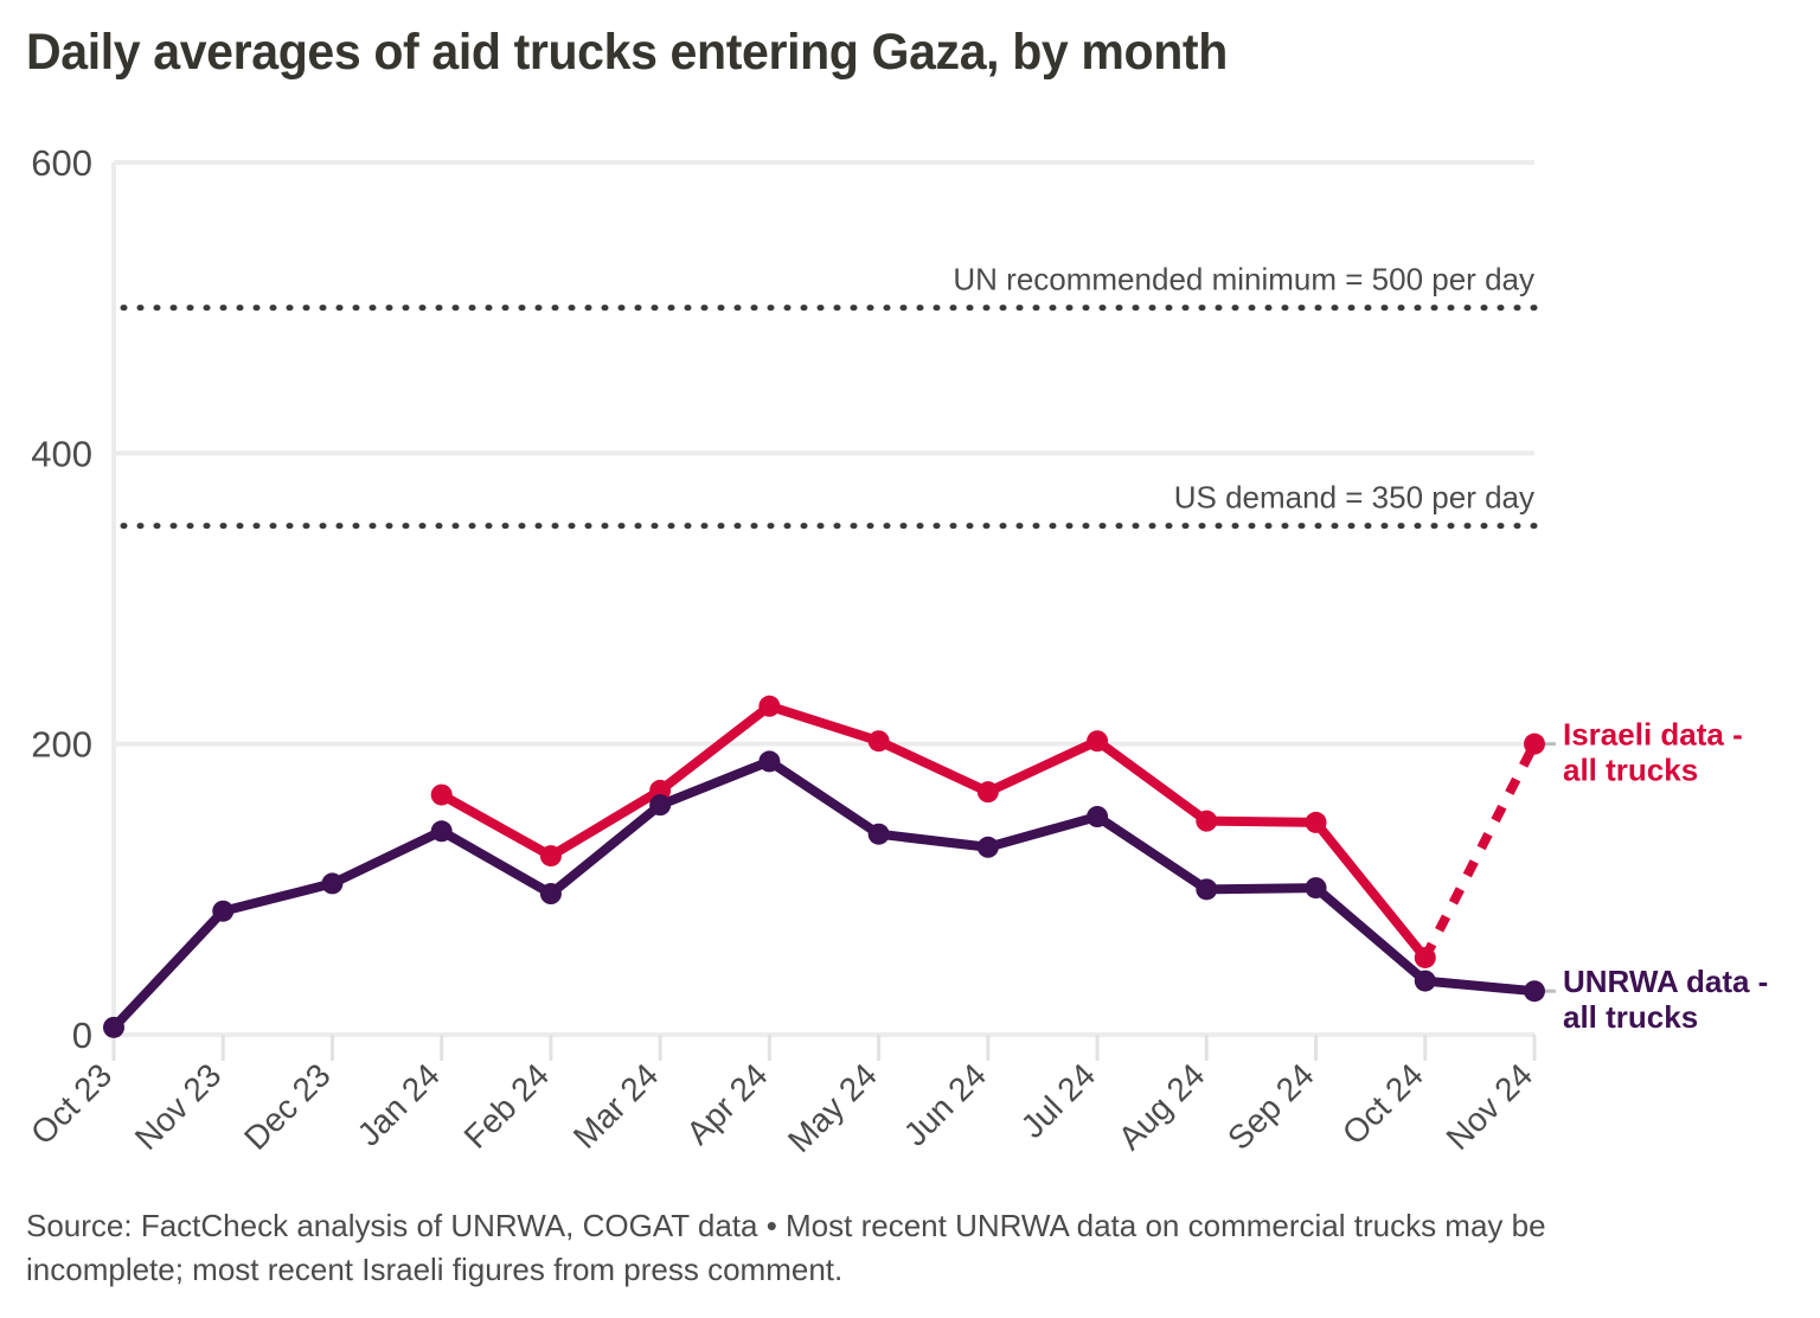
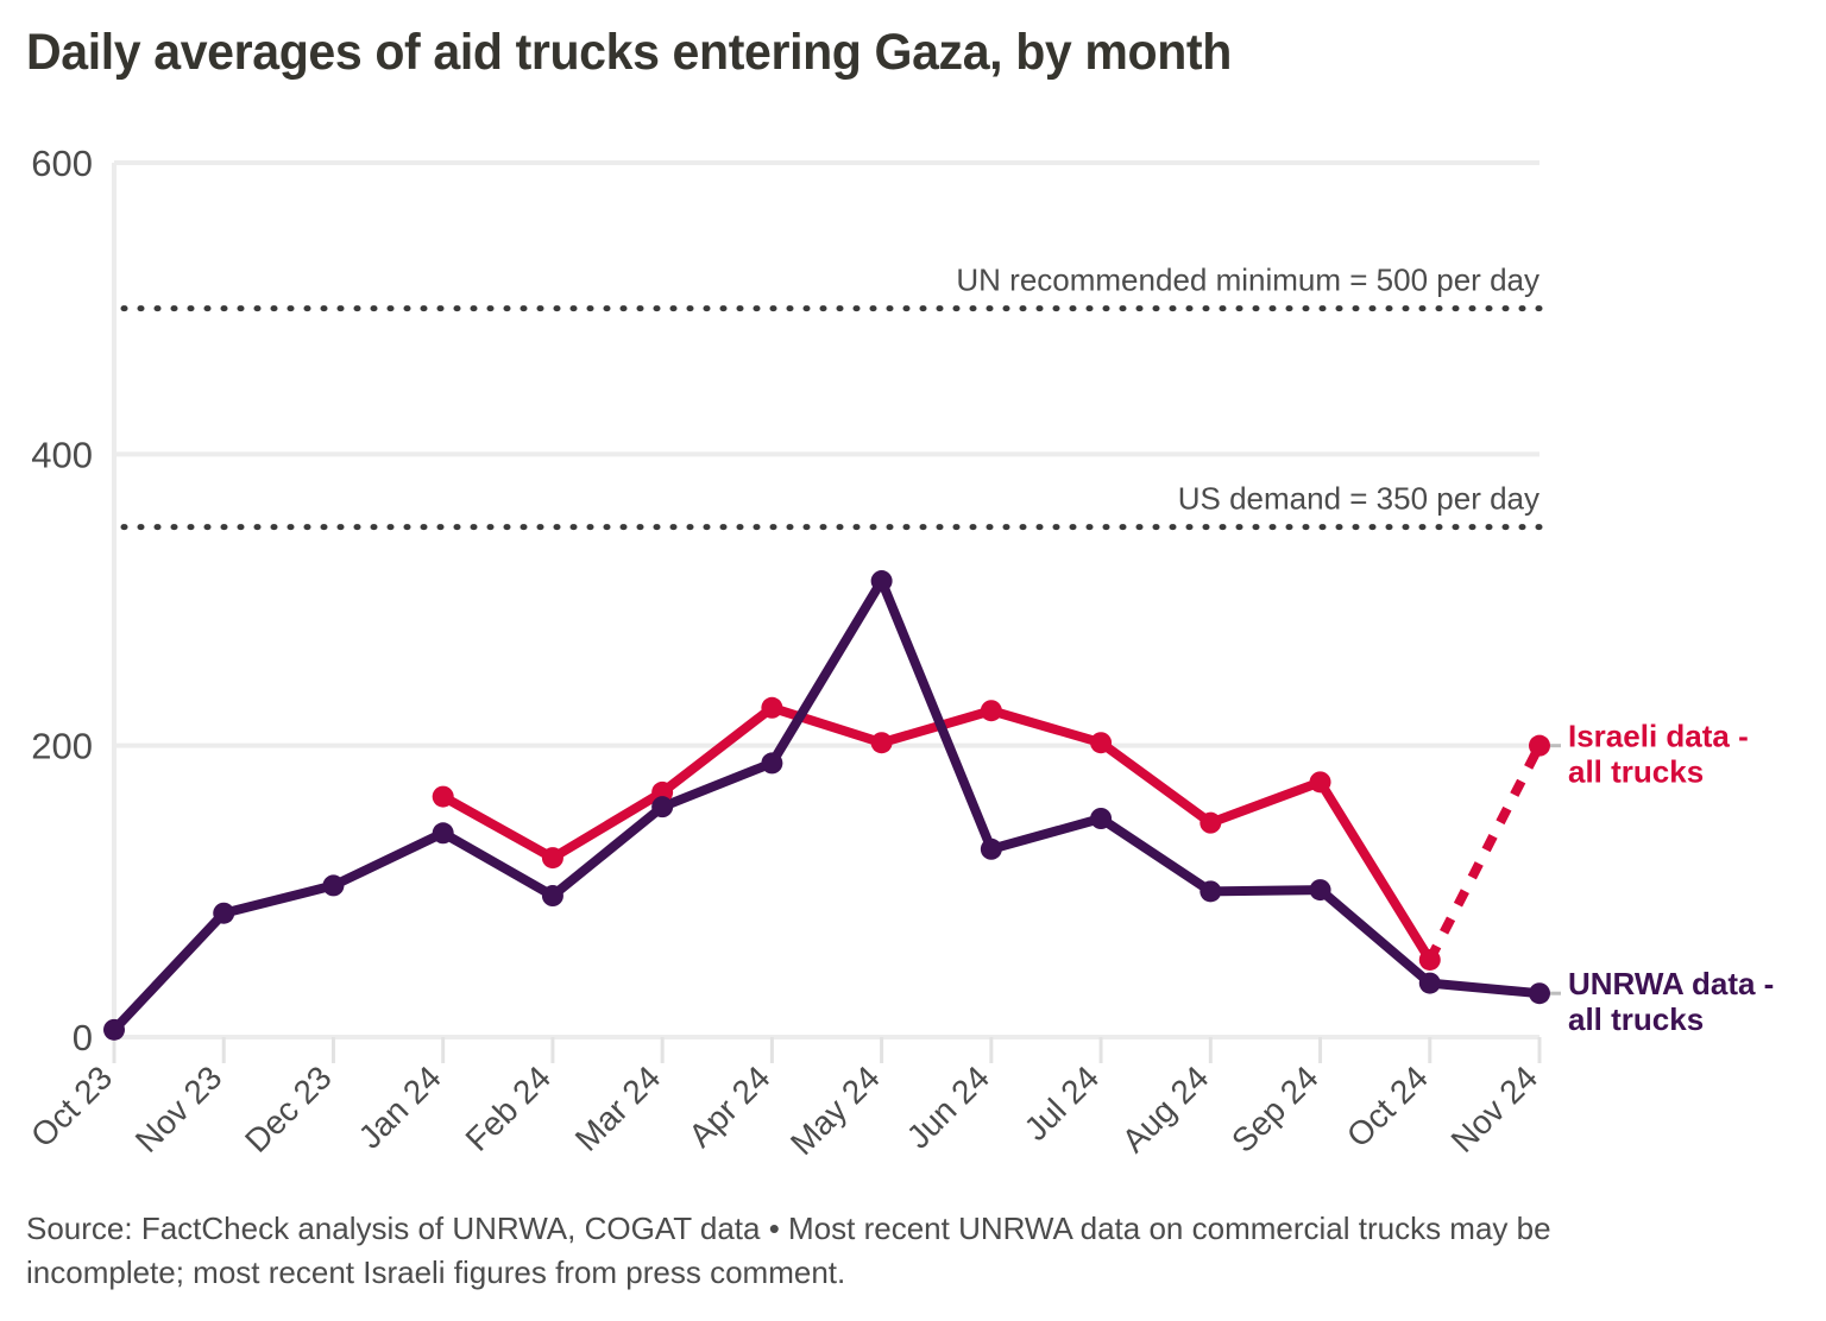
UNRWA data - all trucks/May 24: 138 -> 313
Israeli data - all trucks/Jun 24: 167 -> 224
Israeli data - all trucks/Sep 24: 146 -> 175
